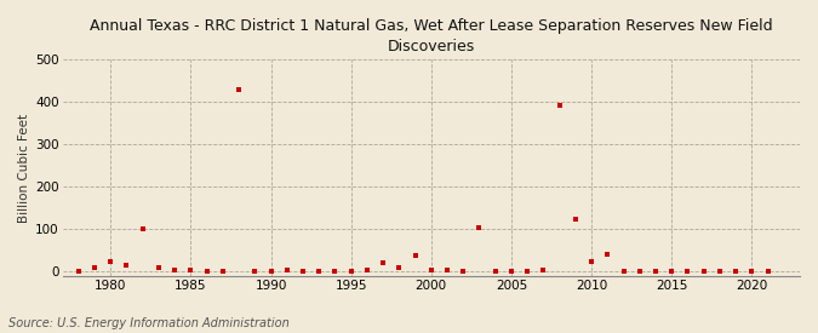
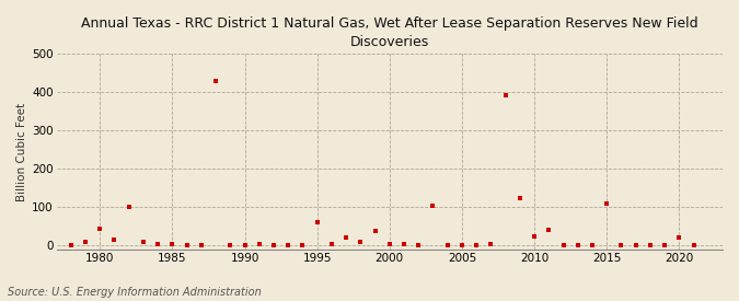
1980: 25 -> 45
1995: 2 -> 60
2015: 2 -> 110
2020: 2 -> 20
